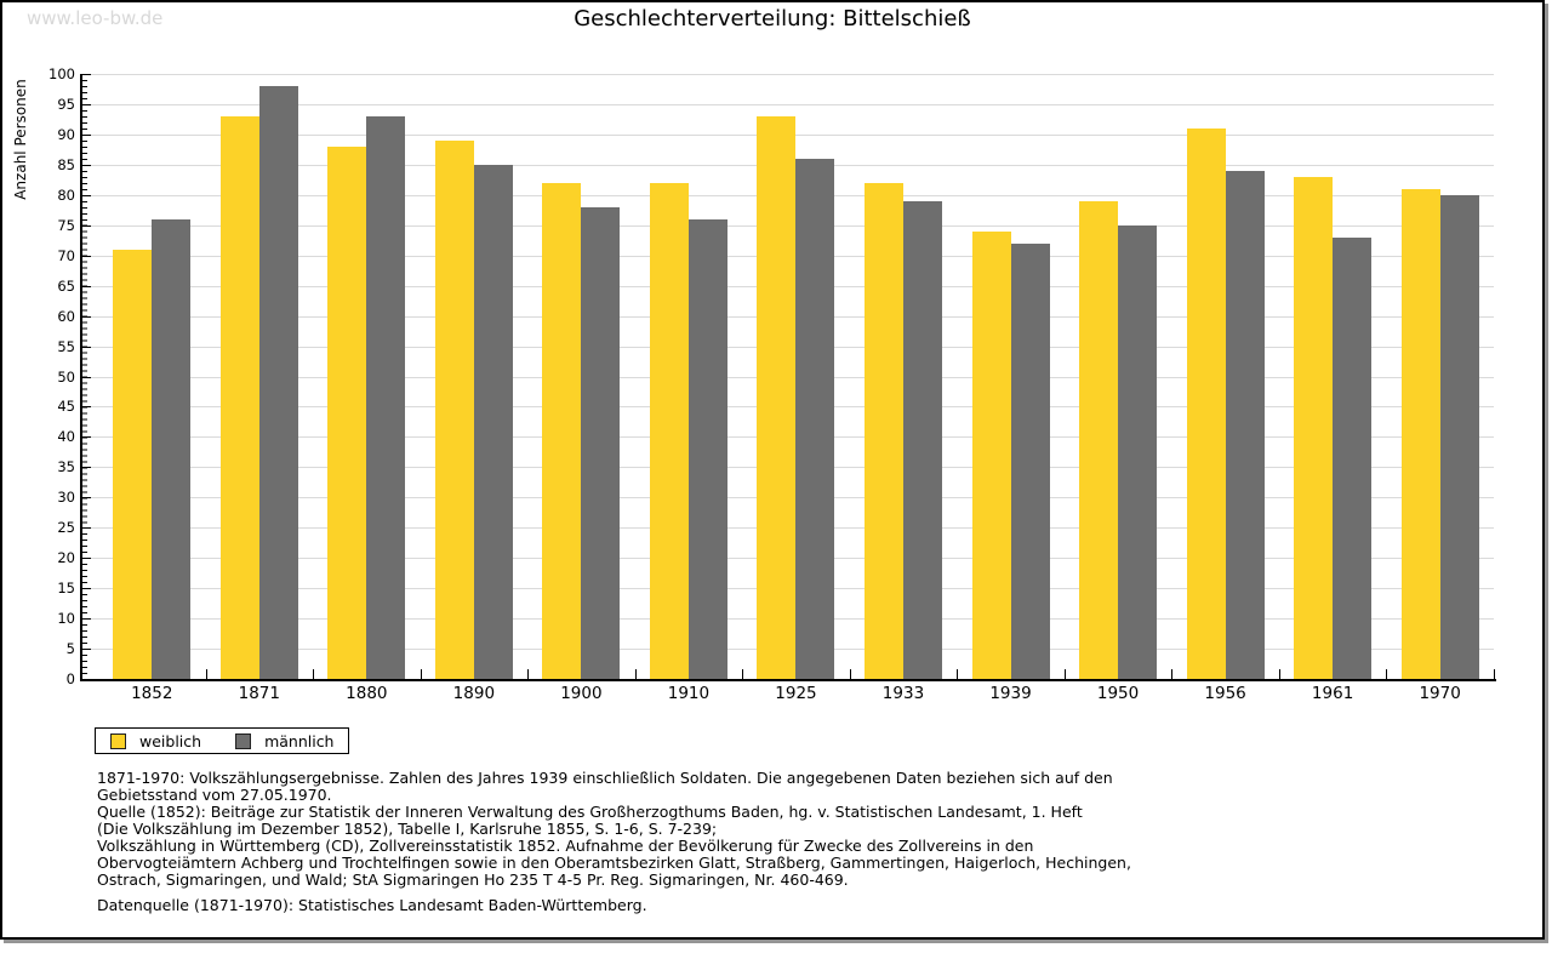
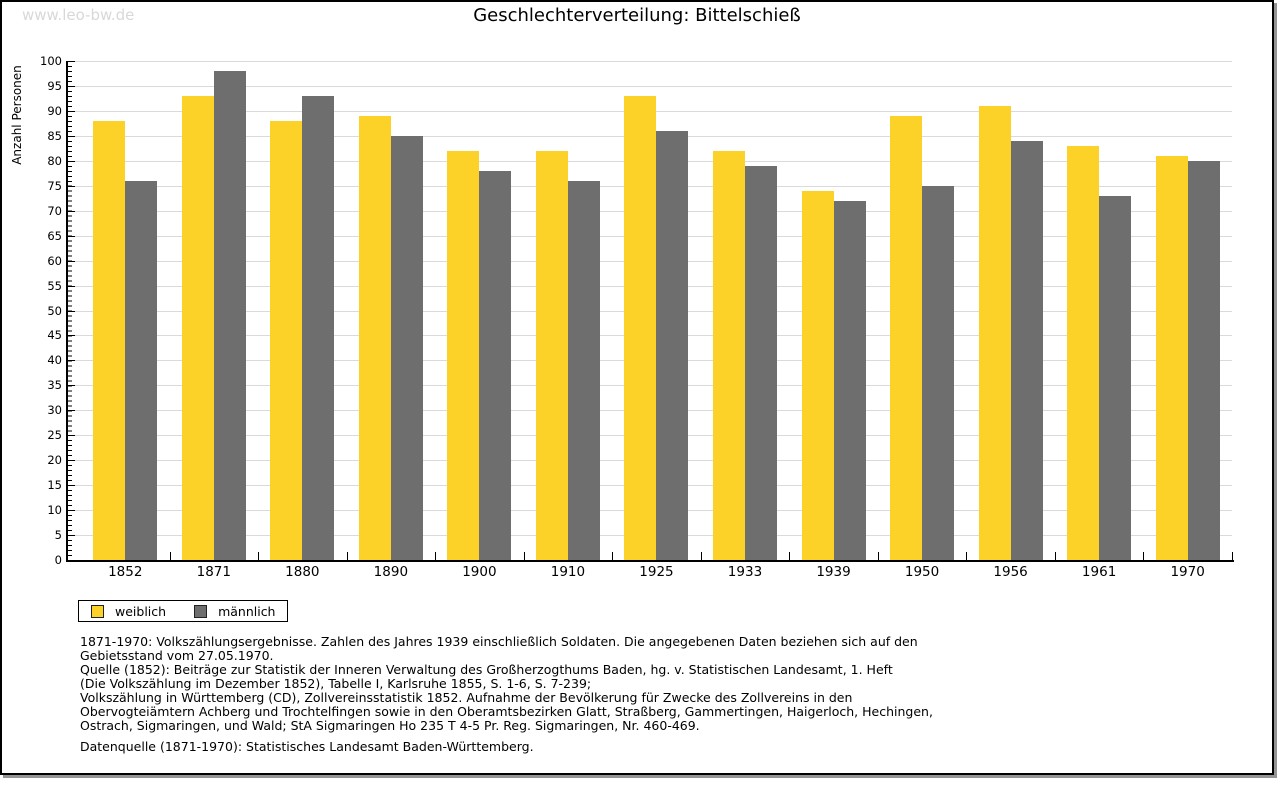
weiblich/1852: 71 -> 88
weiblich/1950: 79 -> 89
